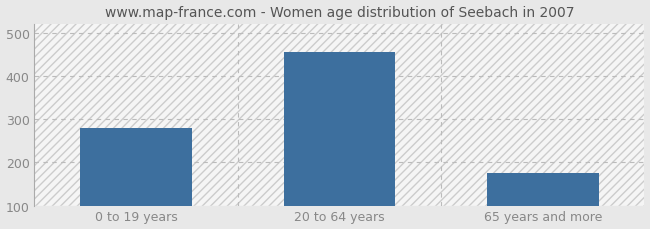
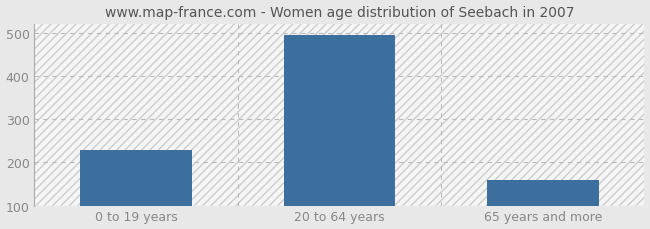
0 to 19 years: 280 -> 228
20 to 64 years: 455 -> 495
65 years and more: 175 -> 158
